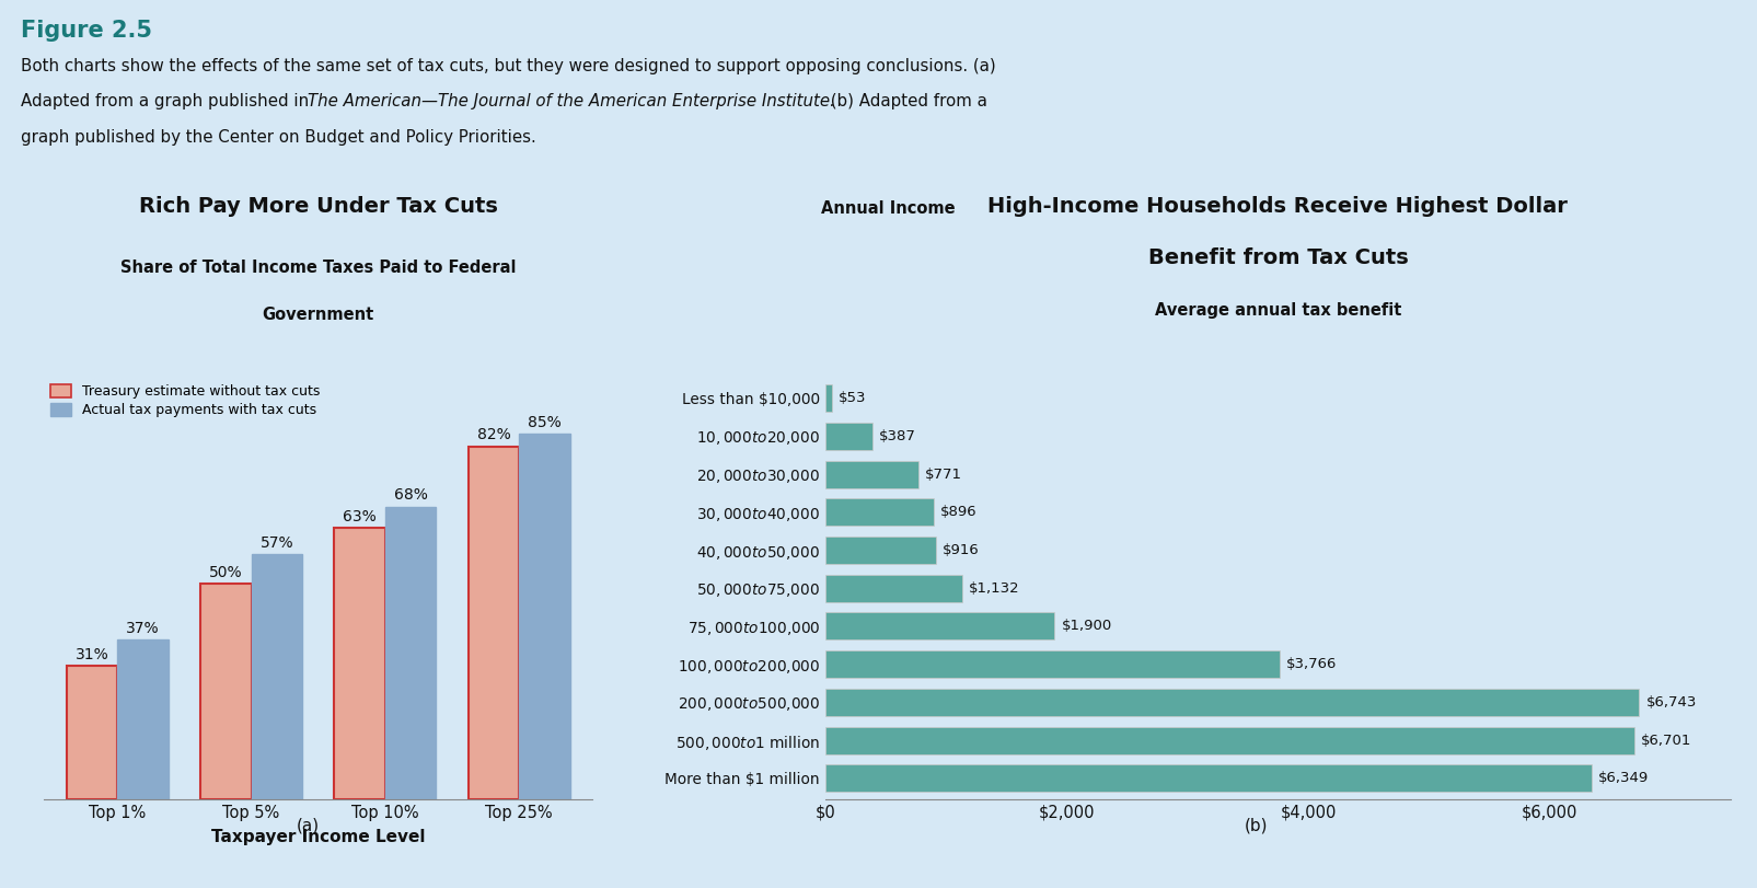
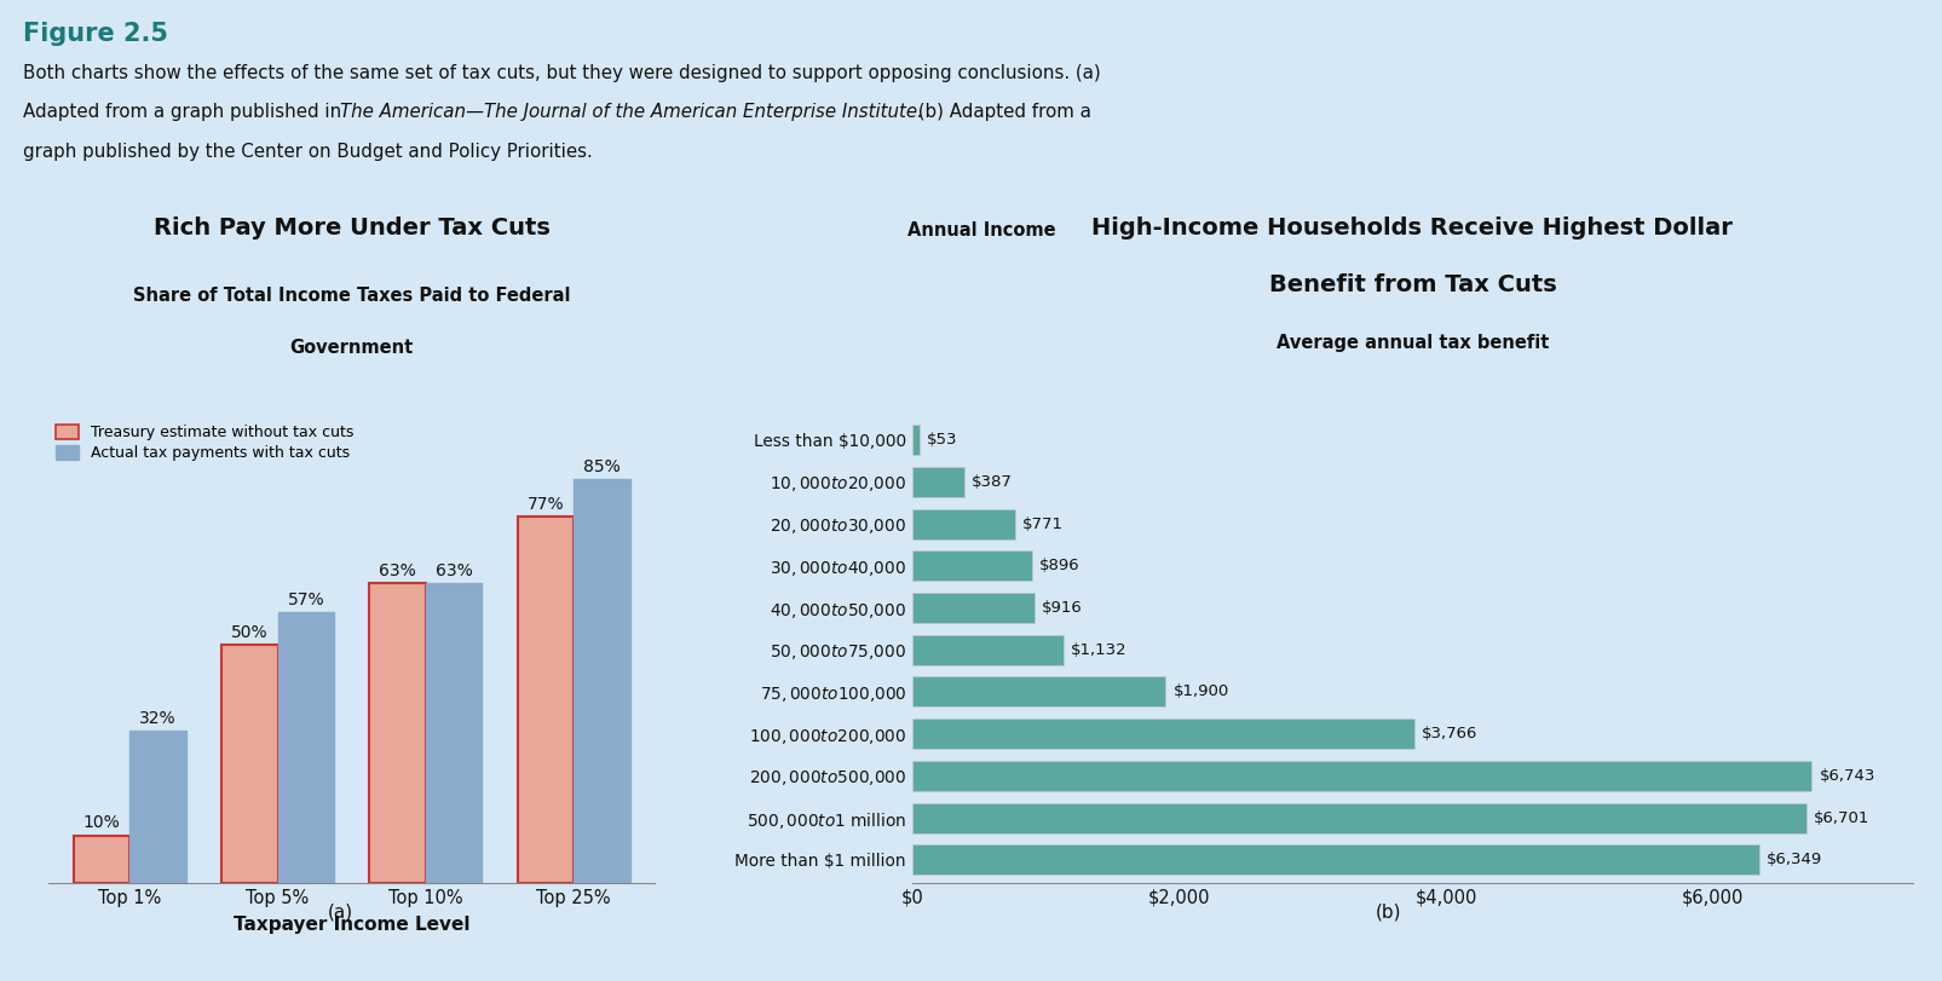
Treasury estimate without tax cuts/Top 1%: 31% -> 10%
Actual tax payments with tax cuts/Top 1%: 37% -> 32%
Actual tax payments with tax cuts/Top 10%: 68% -> 63%
Treasury estimate without tax cuts/Top 25%: 82% -> 77%
